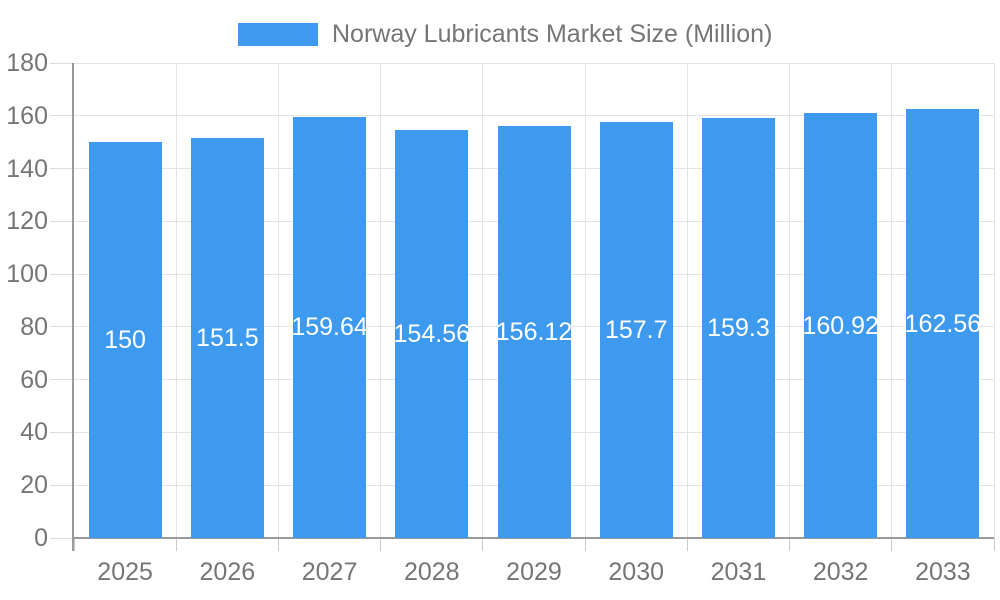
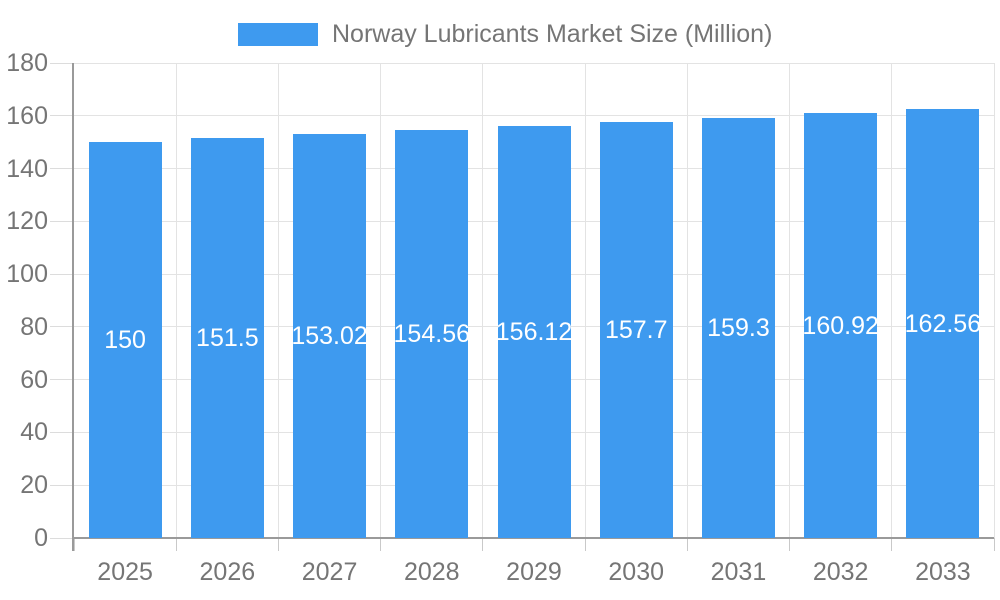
2027: 159.64 -> 153.02
